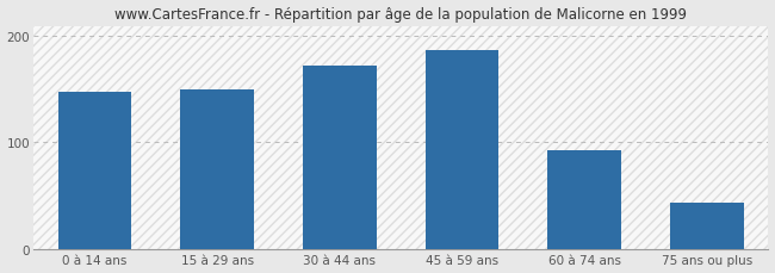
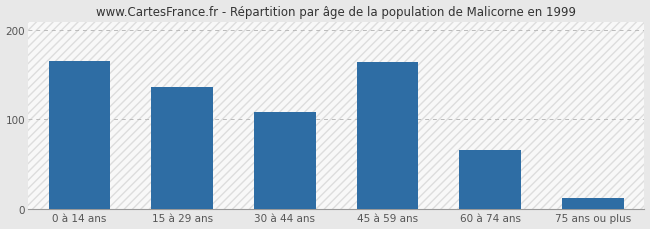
0 à 14 ans: 148 -> 166
15 à 29 ans: 150 -> 136
30 à 44 ans: 172 -> 108
45 à 59 ans: 187 -> 164
60 à 74 ans: 93 -> 66
75 ans ou plus: 43 -> 12
